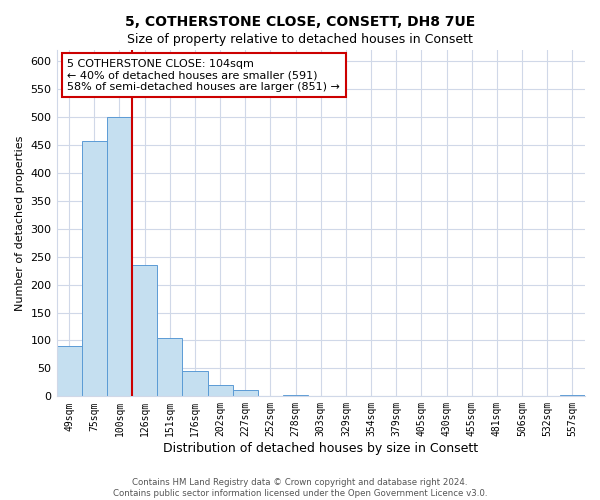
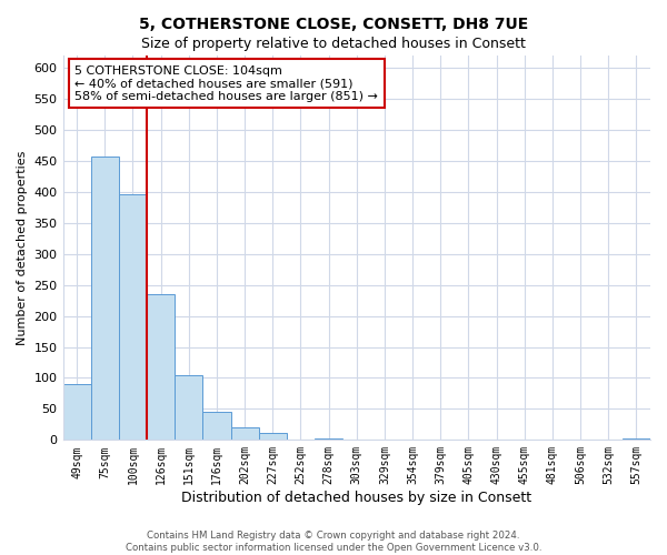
100sqm: 500 -> 396
